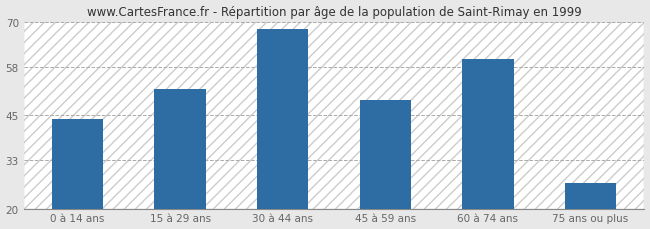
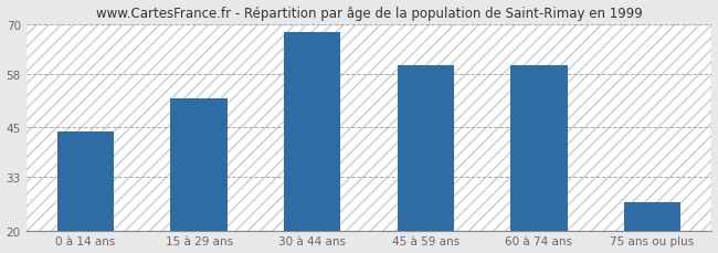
45 à 59 ans: 49 -> 60
